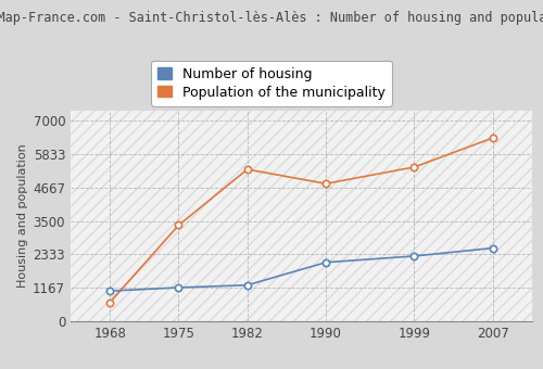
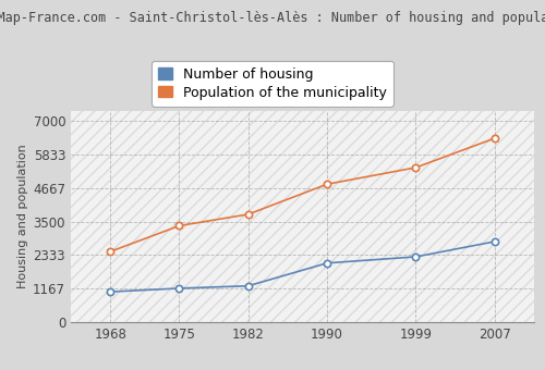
Population of the municipality/1968: 650 -> 2450
Population of the municipality/1982: 5300 -> 3750
Number of housing/2007: 2550 -> 2800
